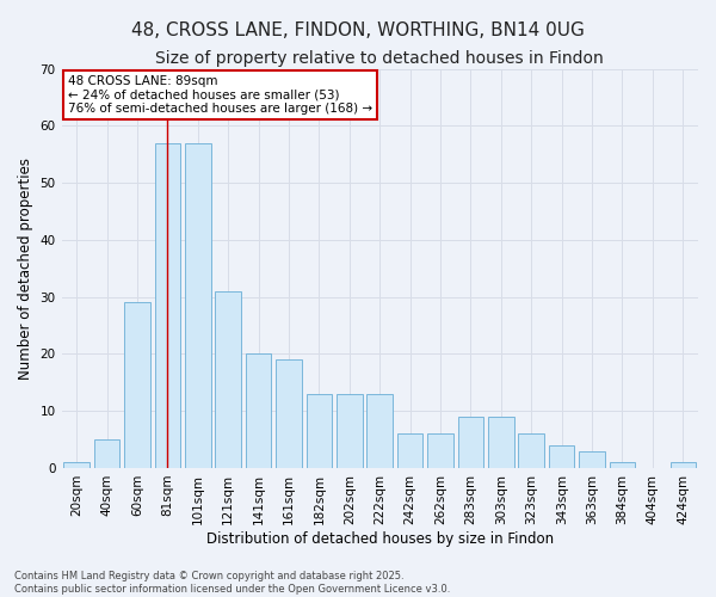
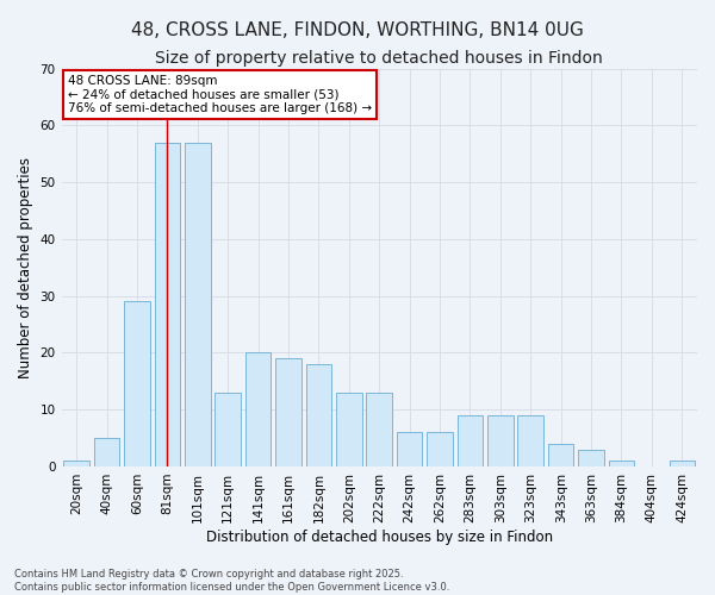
121sqm: 31 -> 13
182sqm: 13 -> 18
323sqm: 6 -> 9
